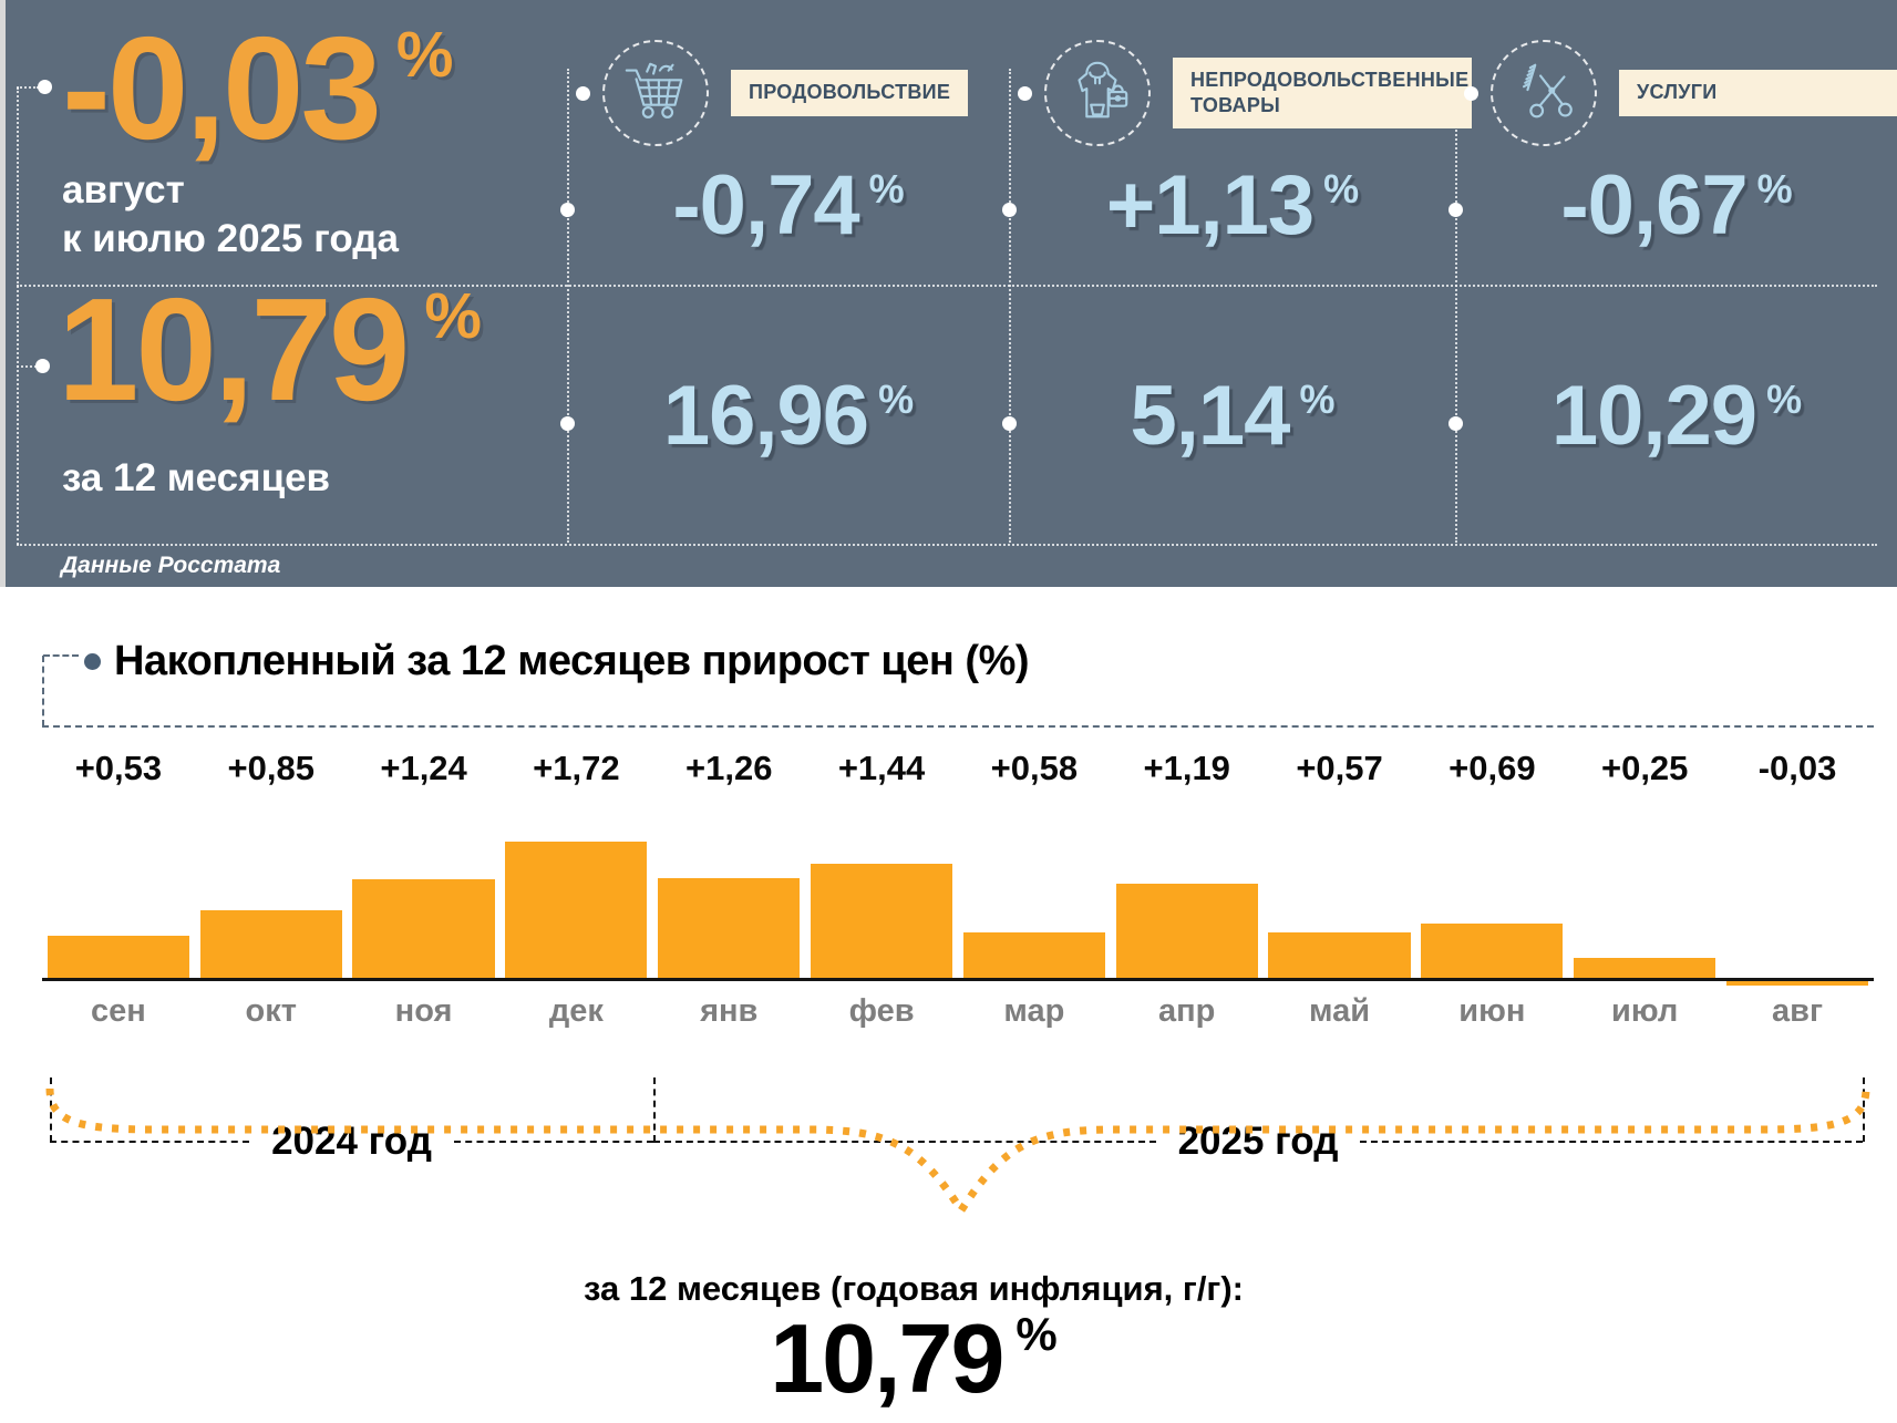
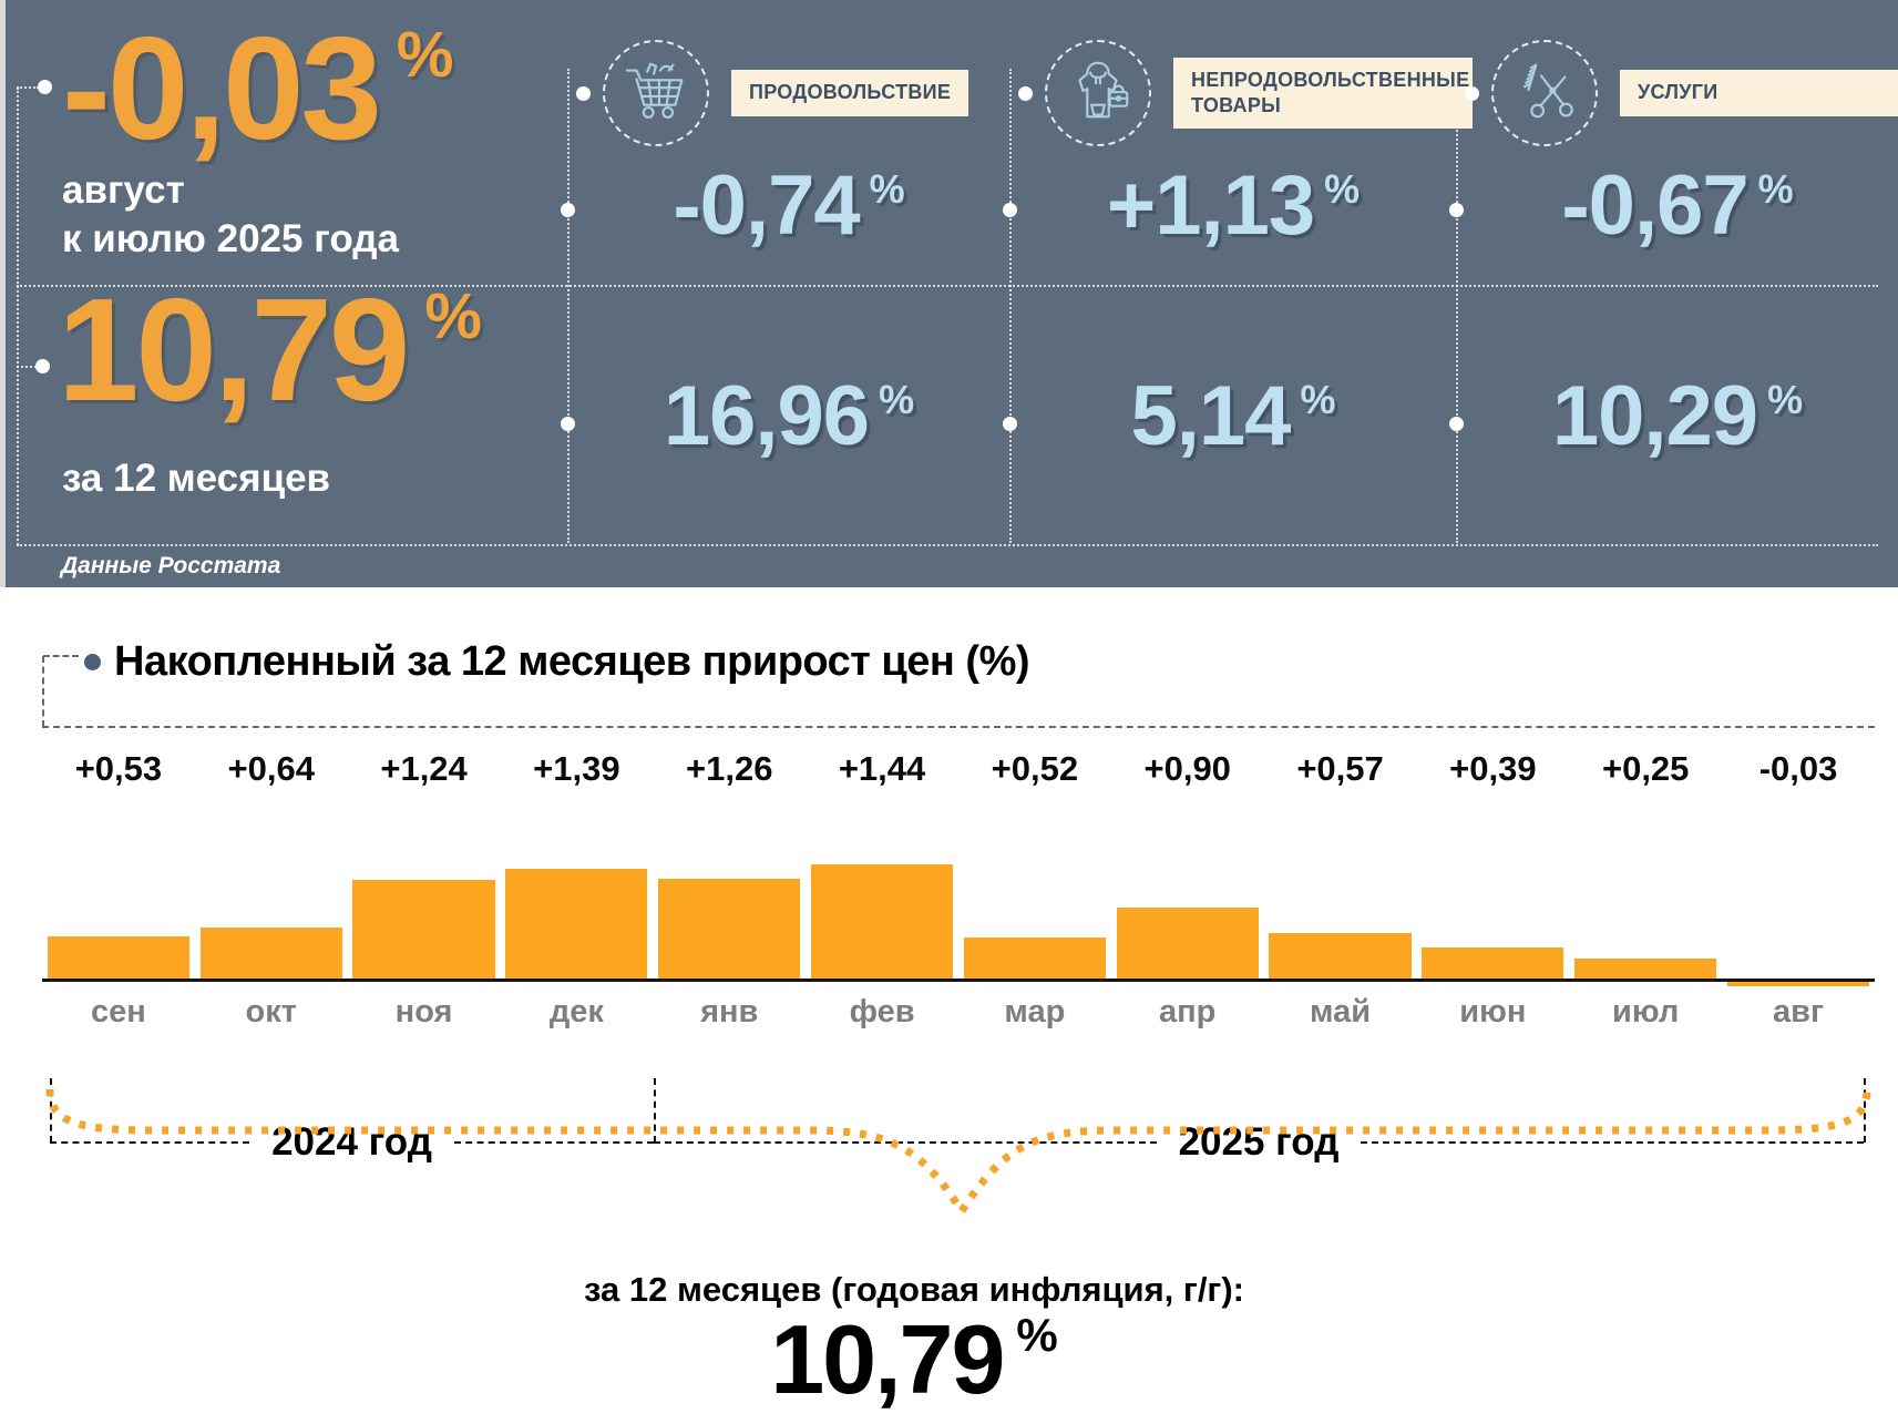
окт: +0,85 -> +0,64
дек: +1,72 -> +1,39
мар: +0,58 -> +0,52
апр: +1,19 -> +0,90
июн: +0,69 -> +0,39
